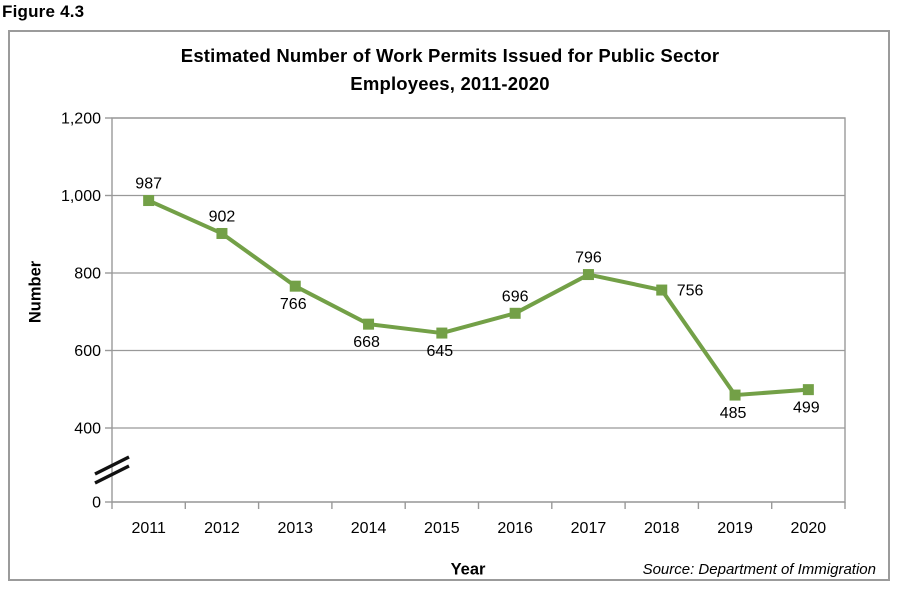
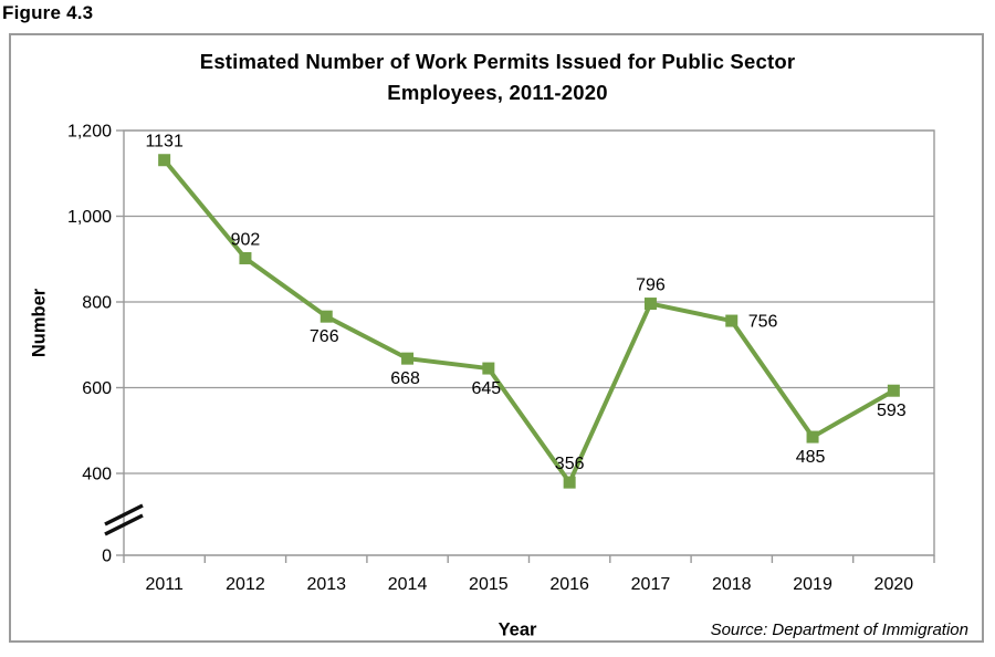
2011: 987 -> 1131
2016: 696 -> 356
2020: 499 -> 593
